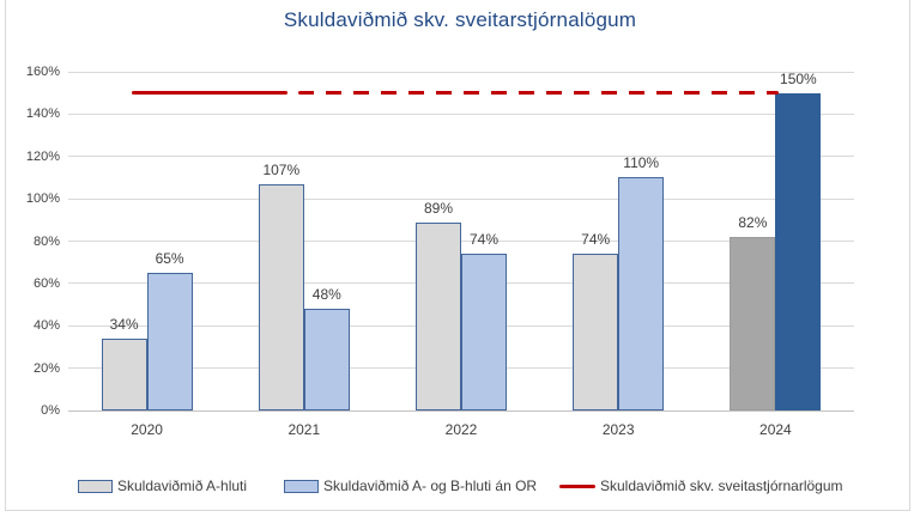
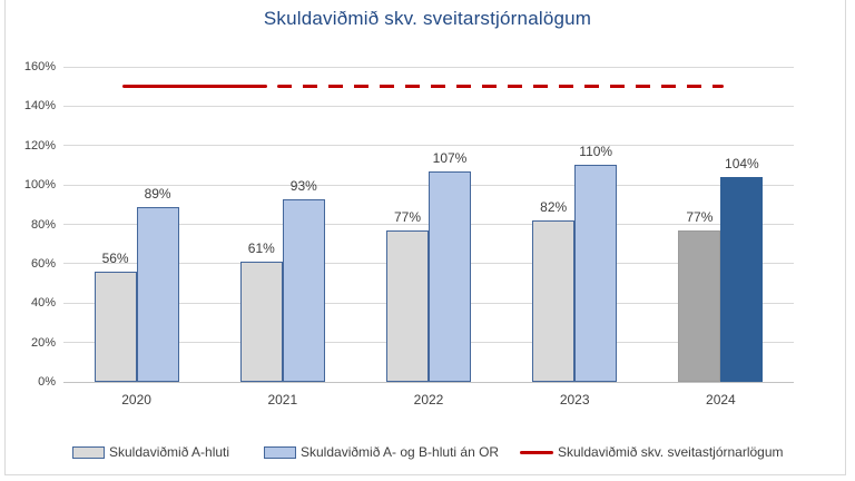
Skuldaviðmið A-hluti/2020: 34% -> 56%
Skuldaviðmið A- og B-hluti án OR/2020: 65% -> 89%
Skuldaviðmið A-hluti/2021: 107% -> 61%
Skuldaviðmið A- og B-hluti án OR/2021: 48% -> 93%
Skuldaviðmið A-hluti/2022: 89% -> 77%
Skuldaviðmið A- og B-hluti án OR/2022: 74% -> 107%
Skuldaviðmið A-hluti/2023: 74% -> 82%
Skuldaviðmið A-hluti/2024: 82% -> 77%
Skuldaviðmið A- og B-hluti án OR/2024: 150% -> 104%
